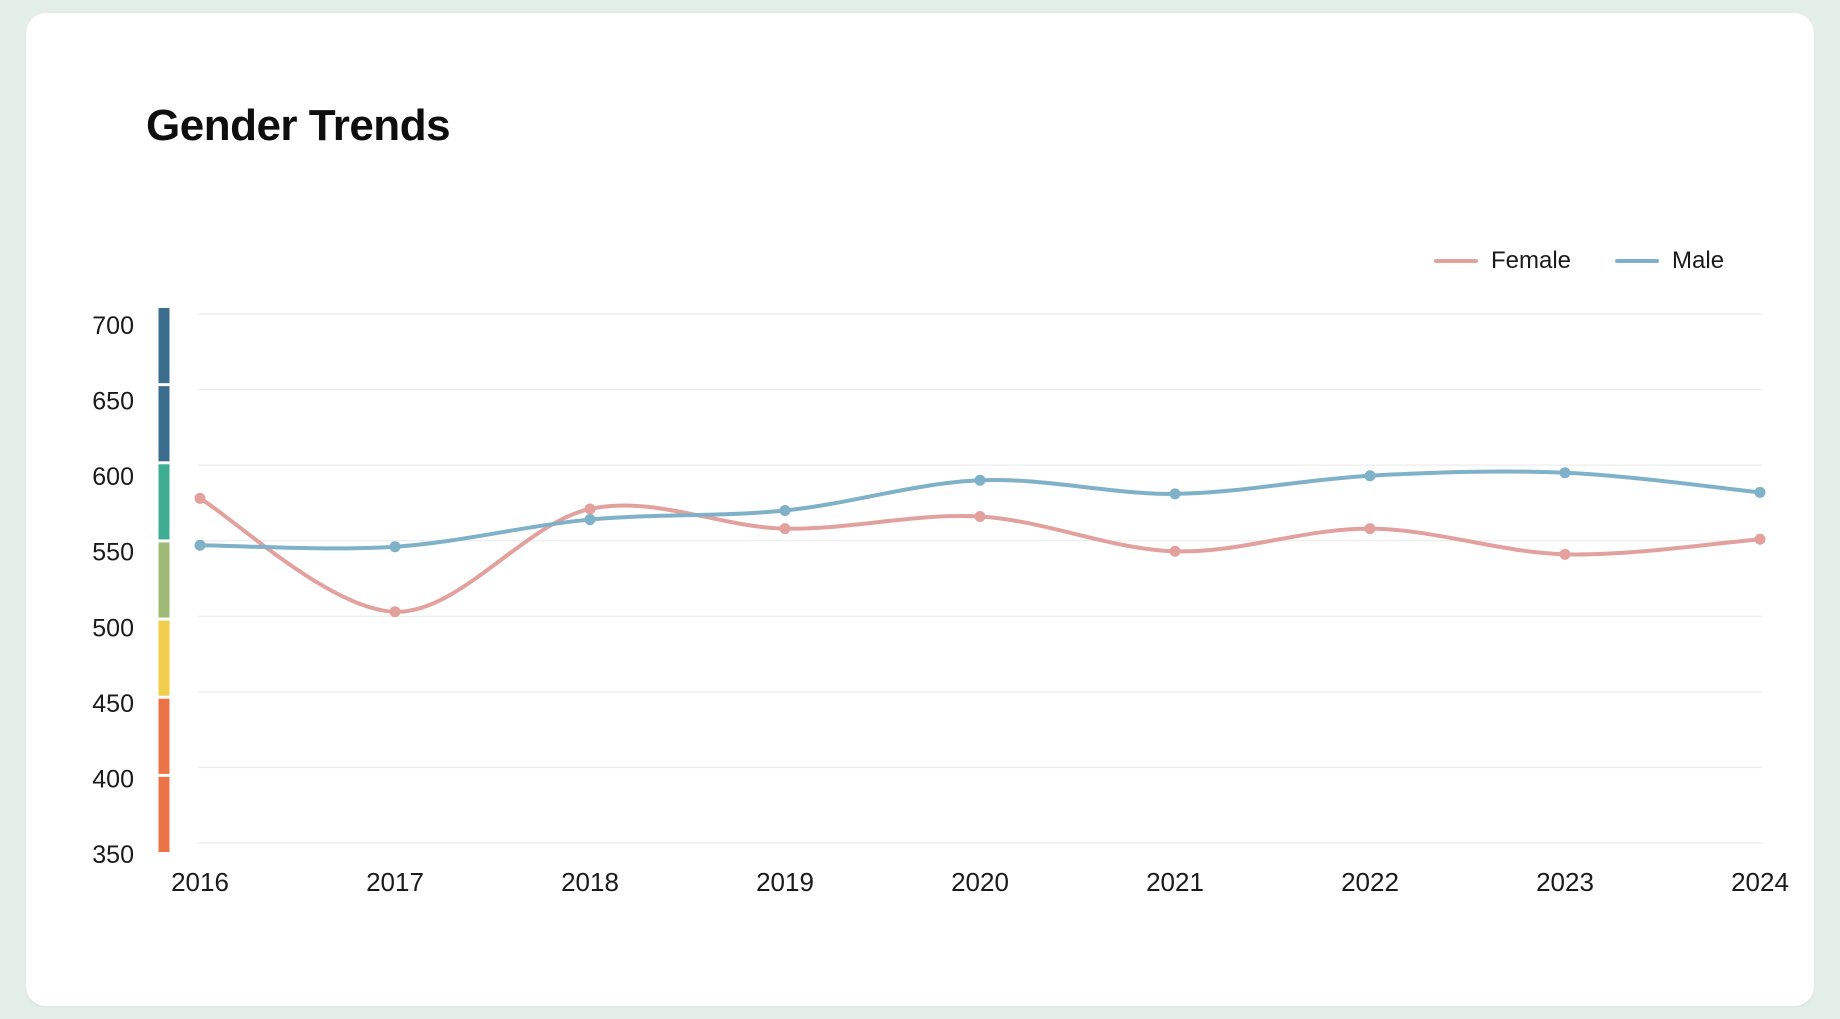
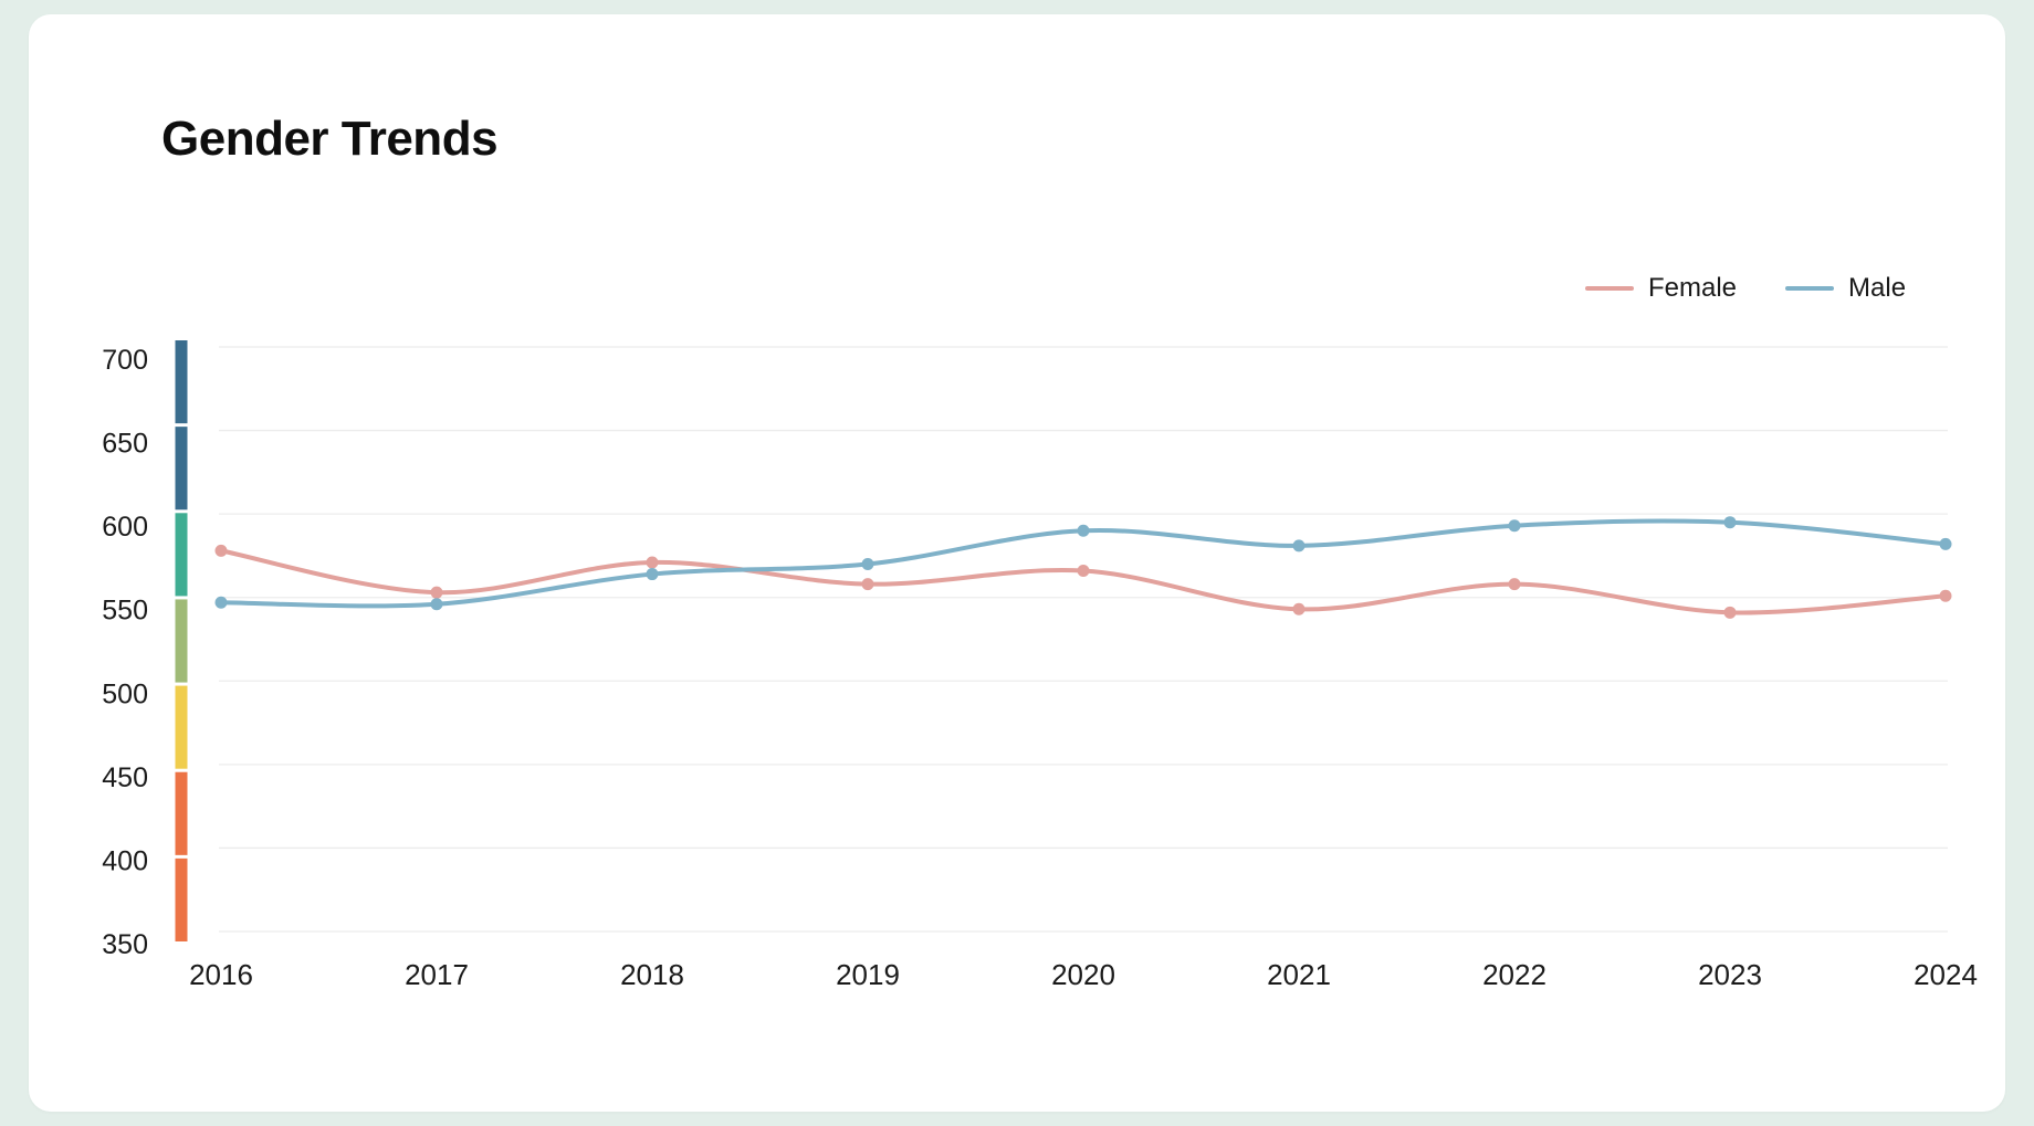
Female/2017: 503 -> 553
